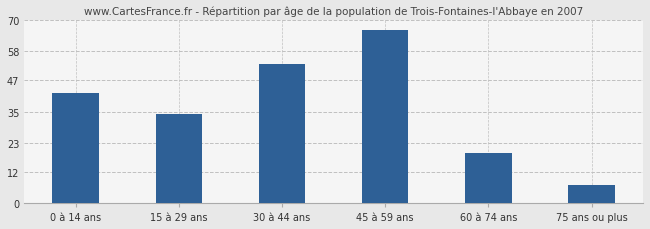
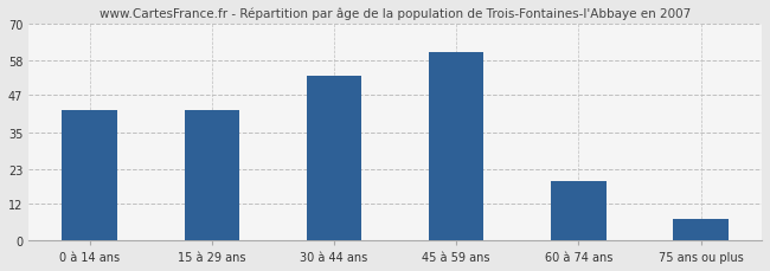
15 à 29 ans: 34 -> 42
45 à 59 ans: 66 -> 61
